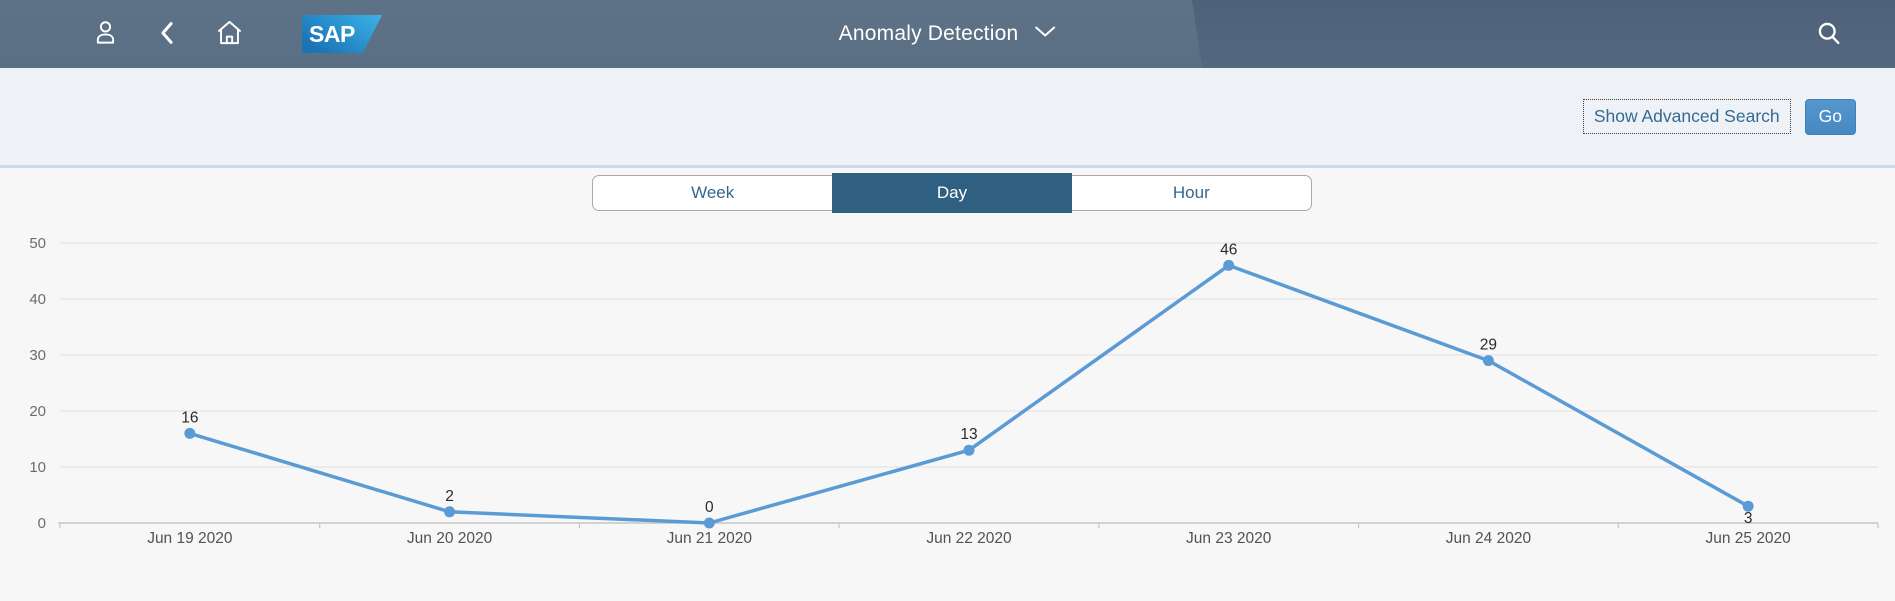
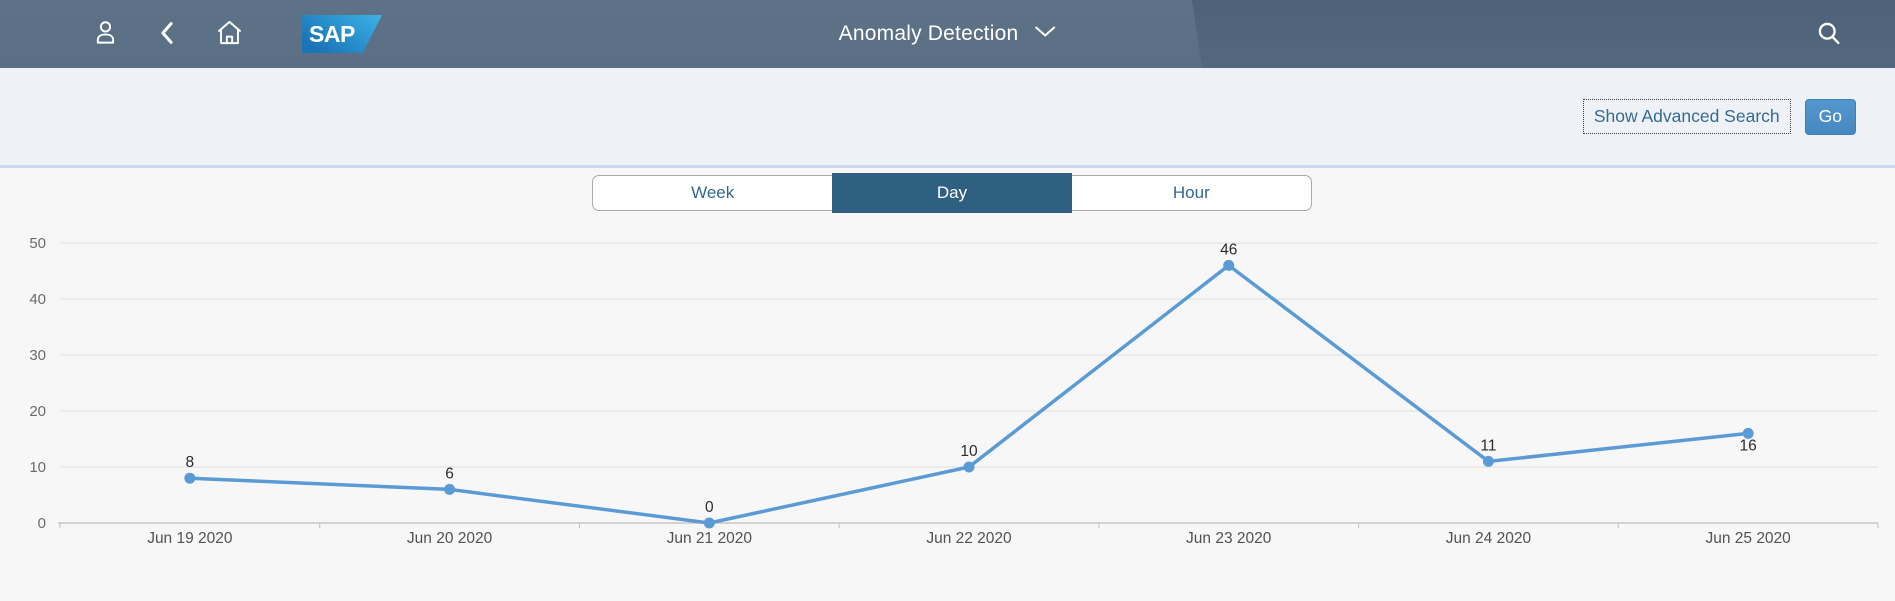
Jun 19 2020: 16 -> 8
Jun 20 2020: 2 -> 6
Jun 22 2020: 13 -> 10
Jun 24 2020: 29 -> 11
Jun 25 2020: 3 -> 16
